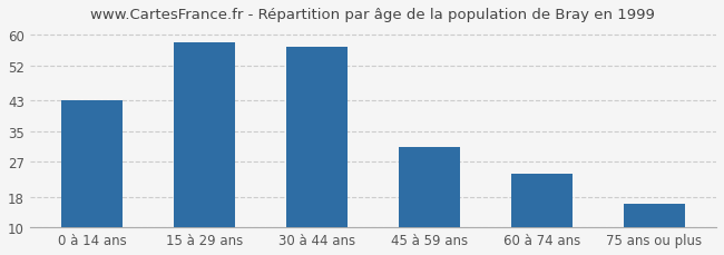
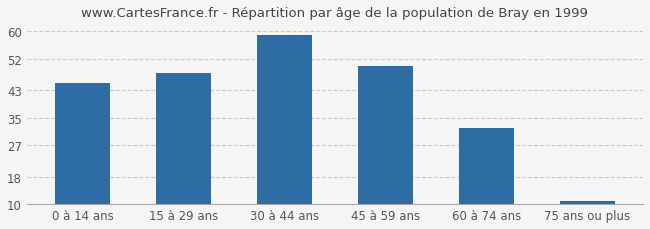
0 à 14 ans: 43 -> 45
15 à 29 ans: 58 -> 48
30 à 44 ans: 57 -> 59
45 à 59 ans: 31 -> 50
60 à 74 ans: 24 -> 32
75 ans ou plus: 16 -> 11
